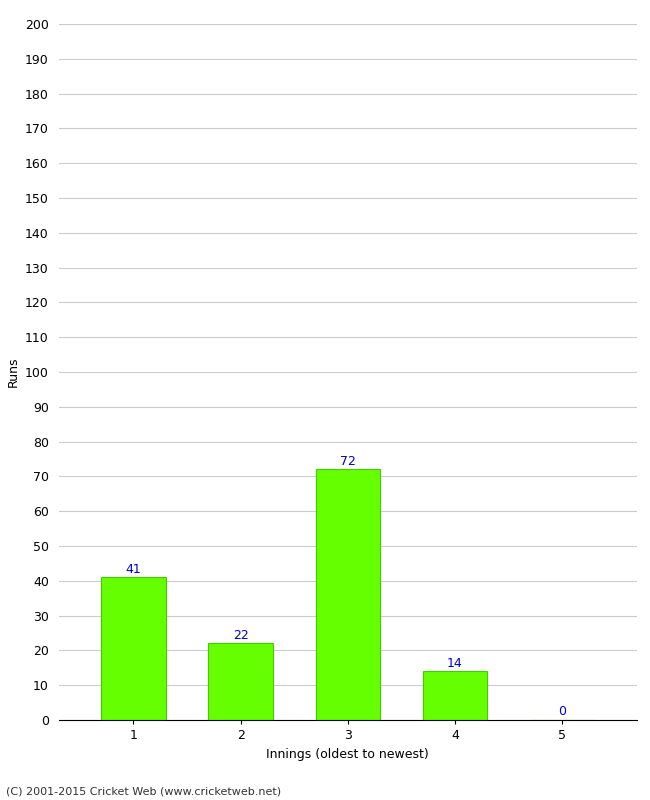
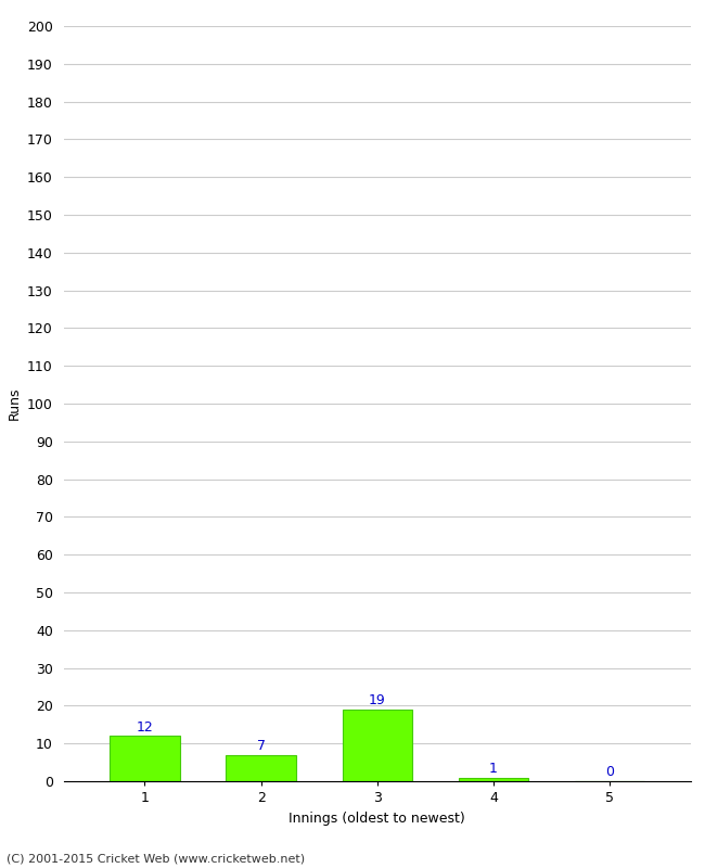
1: 41 -> 12
2: 22 -> 7
3: 72 -> 19
4: 14 -> 1
